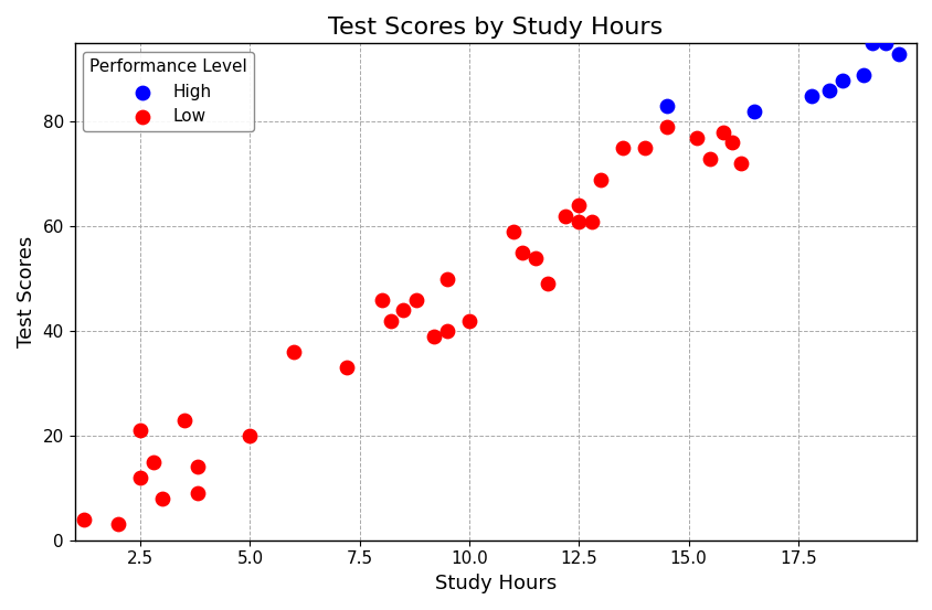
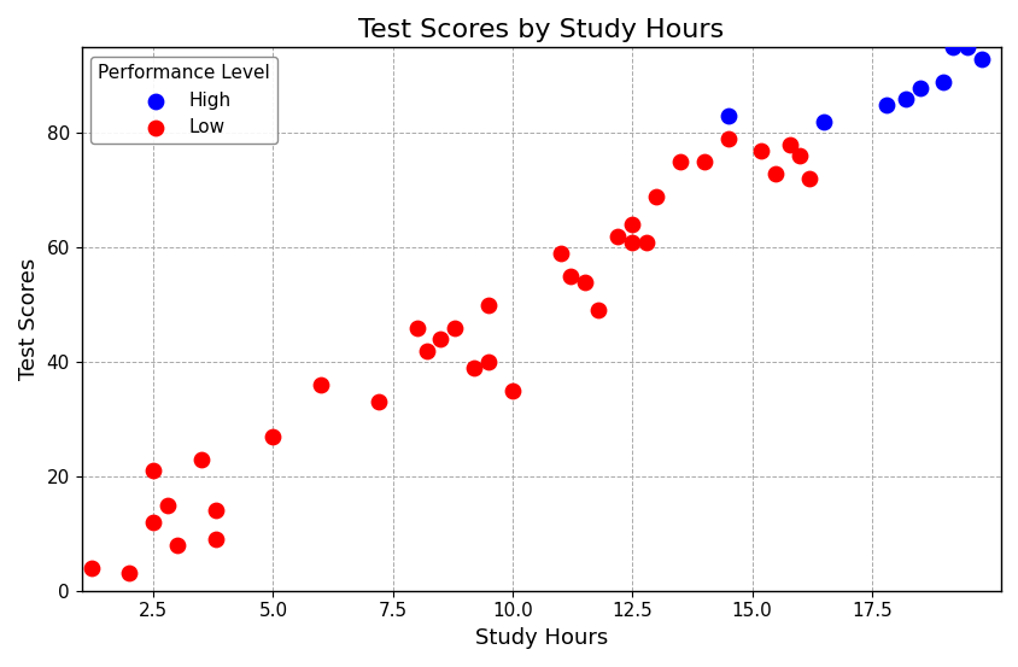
Low/5.0: 20 -> 27
Low/10.0: 42 -> 35
